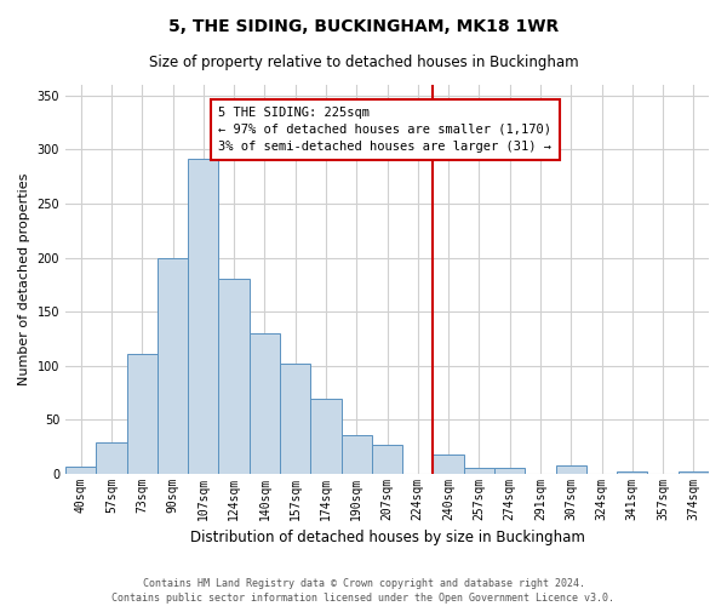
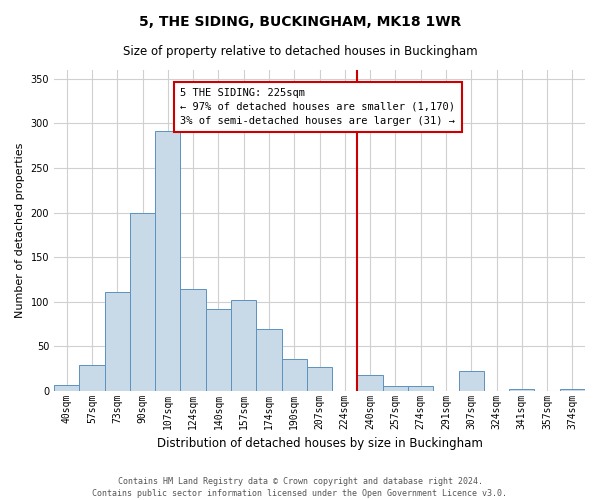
124sqm: 180 -> 114
140sqm: 130 -> 92
307sqm: 7 -> 22
